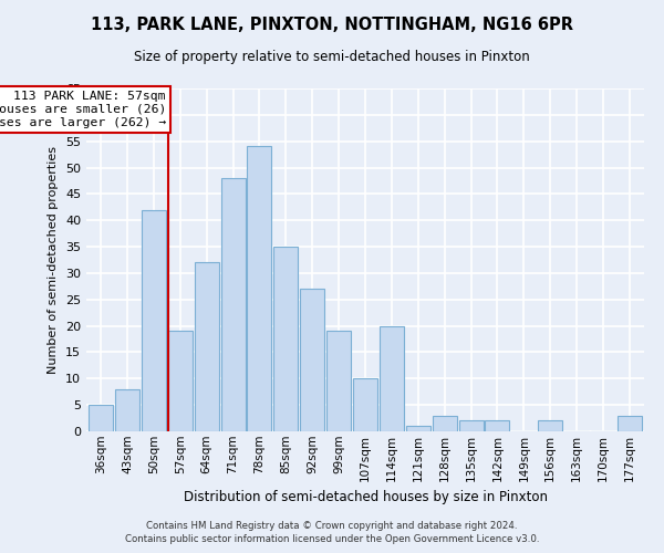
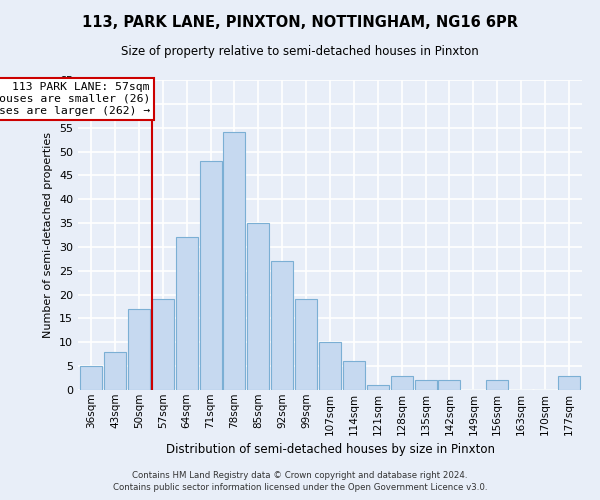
50sqm: 42 -> 17
114sqm: 20 -> 6
